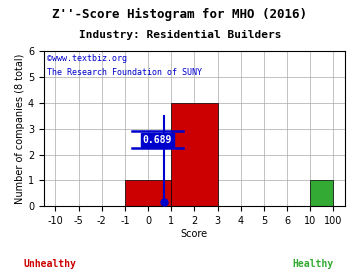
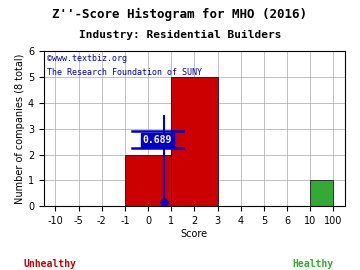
0: 1 -> 2
2: 4 -> 5
